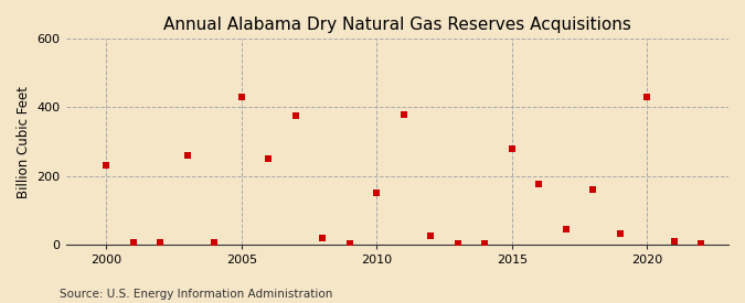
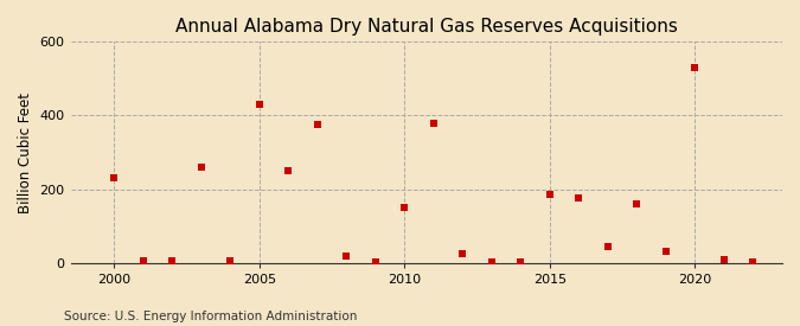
2015: 280 -> 185
2020: 430 -> 530
